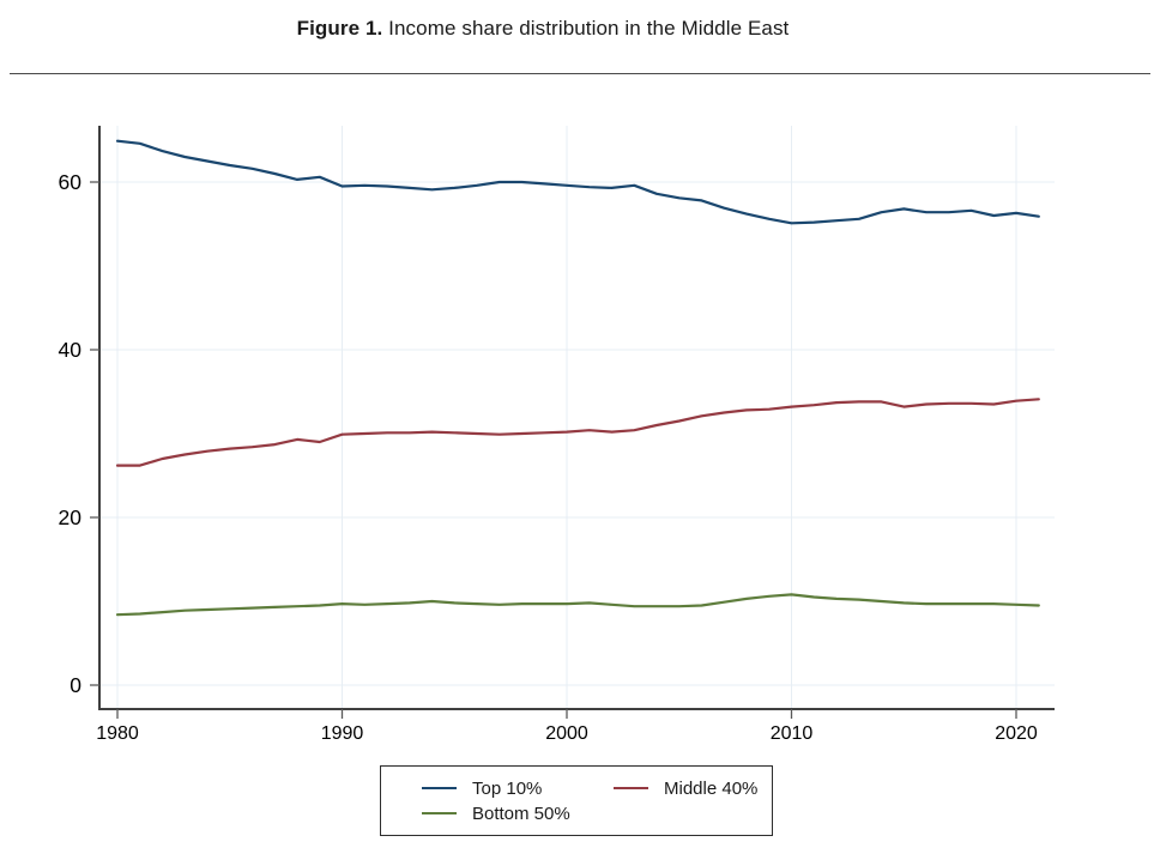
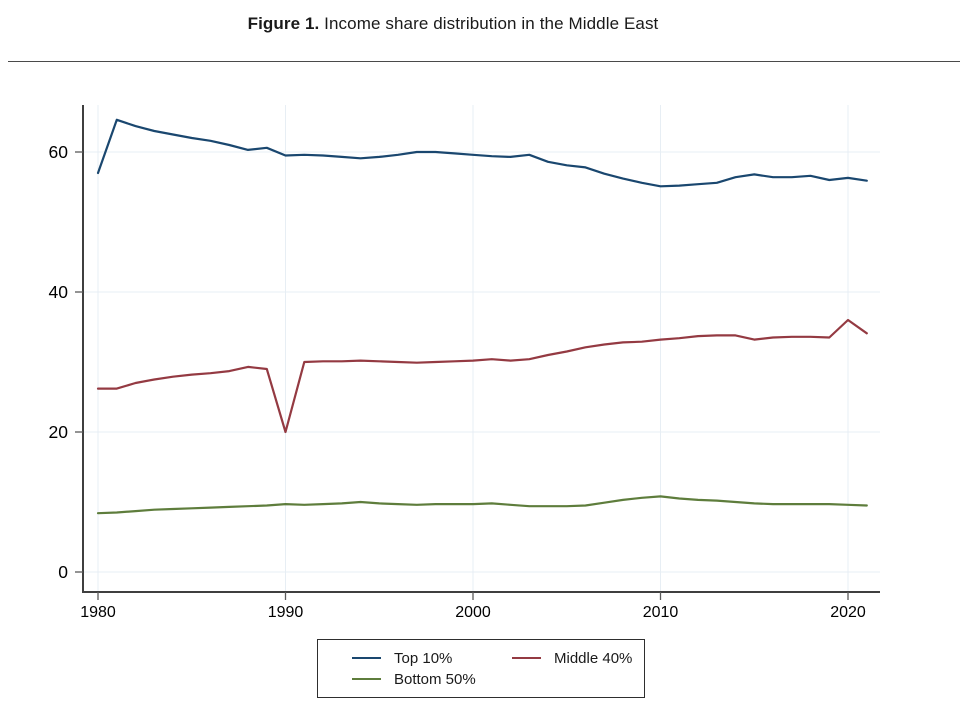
Top 10%/1980: 65 -> 57
Middle 40%/1990: 30 -> 20
Middle 40%/2020: 34 -> 36
